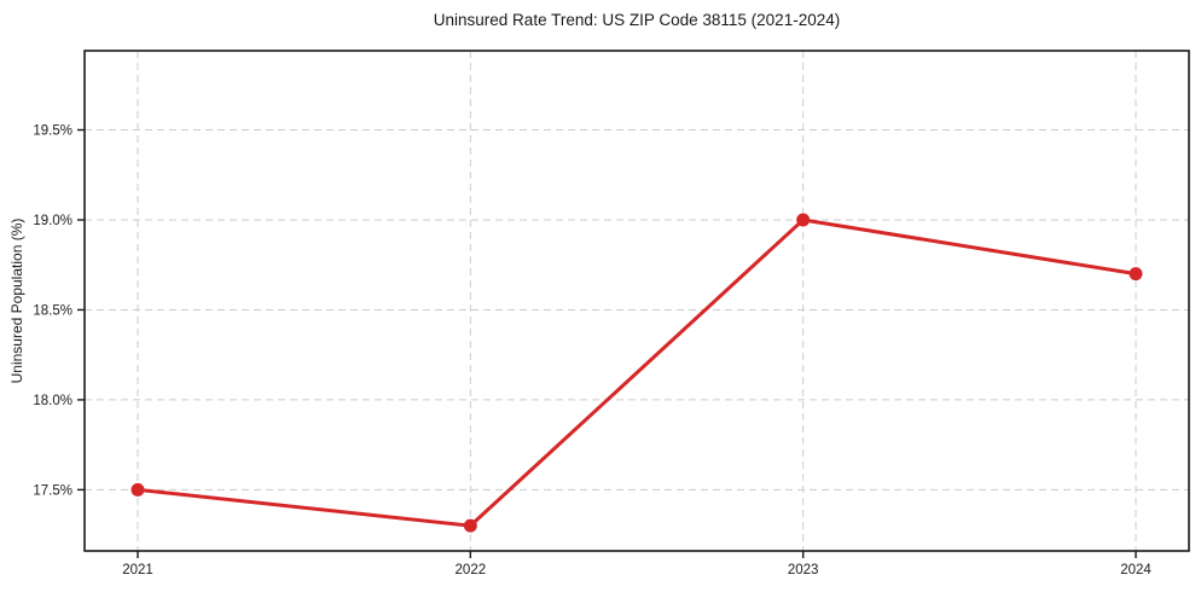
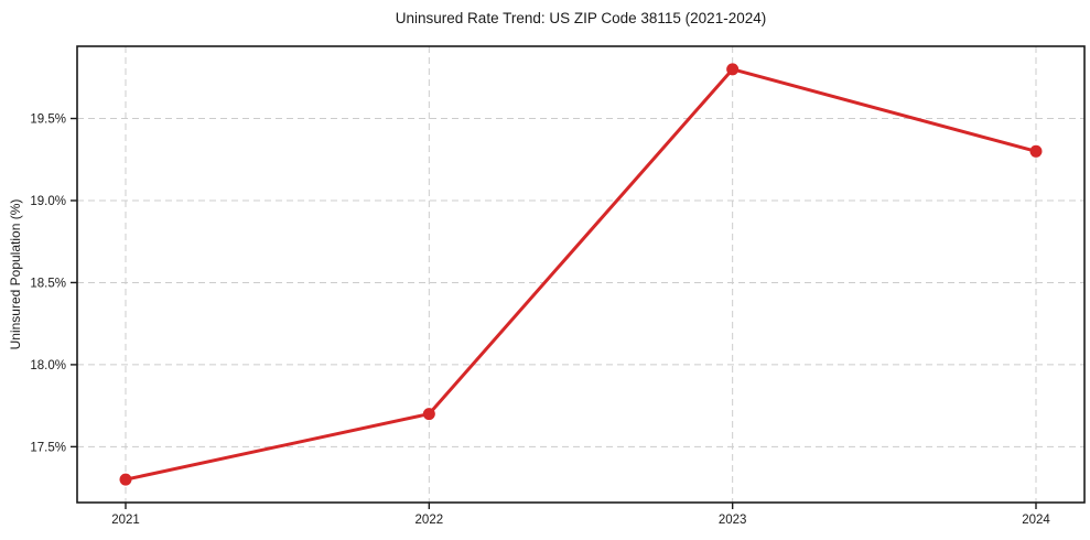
2021: 17.5% -> 17.3%
2022: 17.3% -> 17.7%
2023: 19.0% -> 19.8%
2024: 18.7% -> 19.3%
